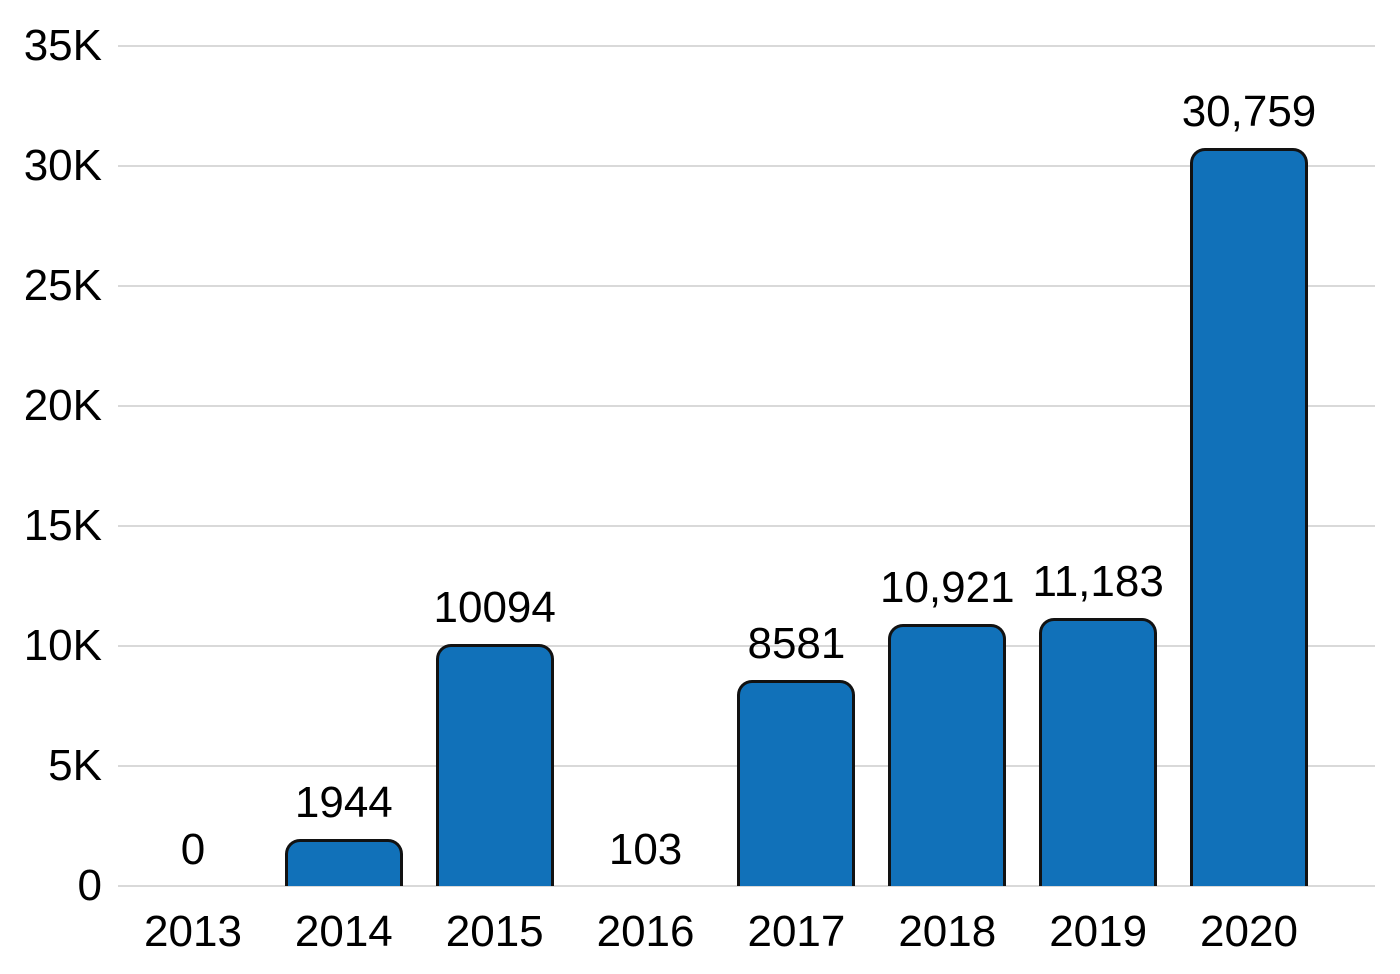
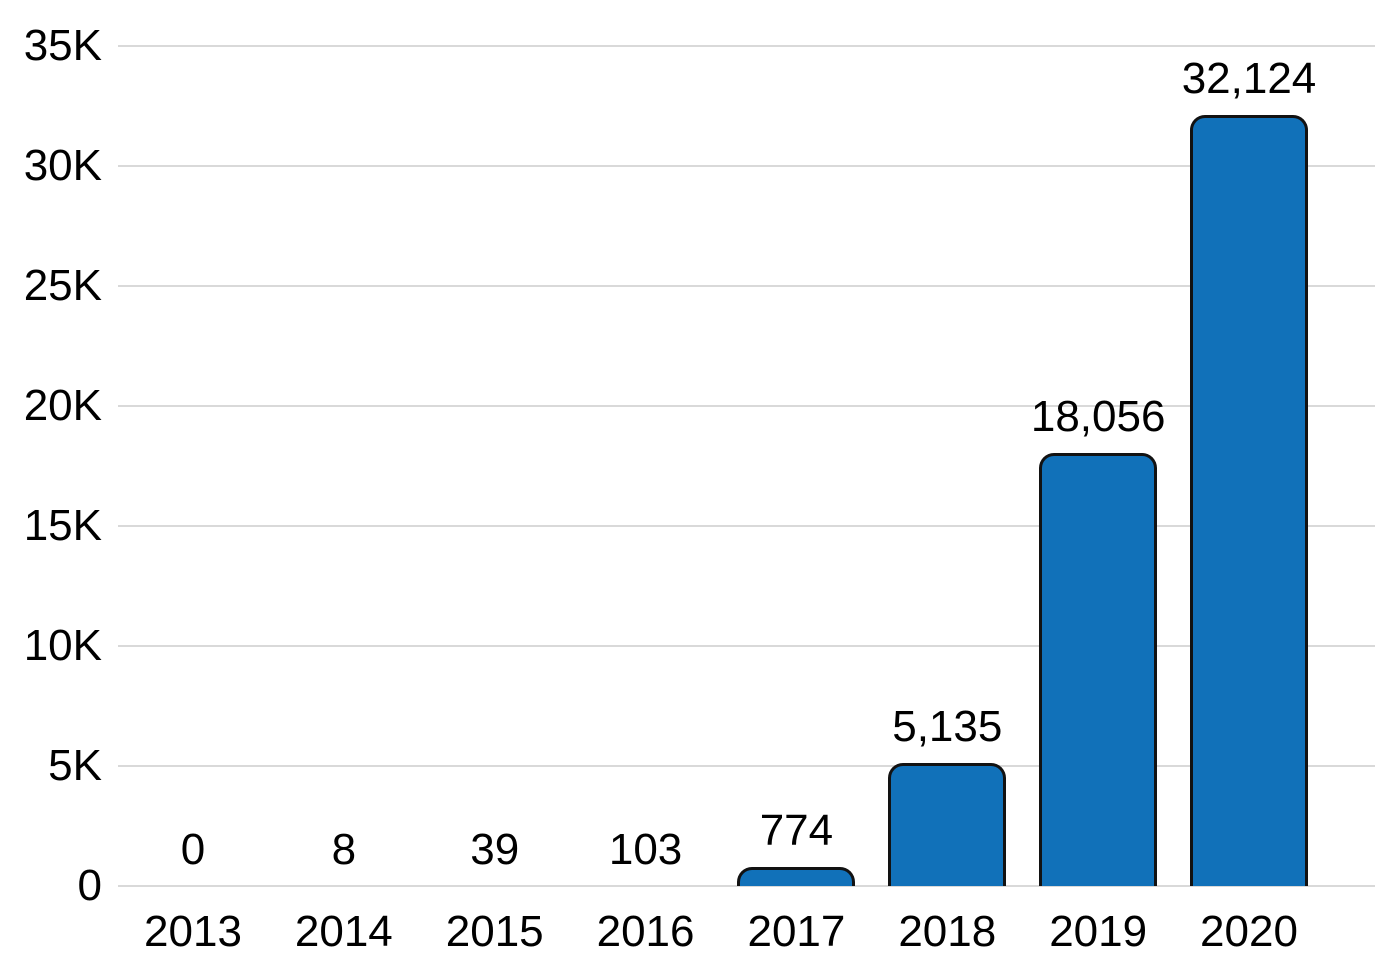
2014: 1944 -> 8
2015: 10094 -> 39
2017: 8581 -> 774
2018: 10,921 -> 5,135
2019: 11,183 -> 18,056
2020: 30,759 -> 32,124
